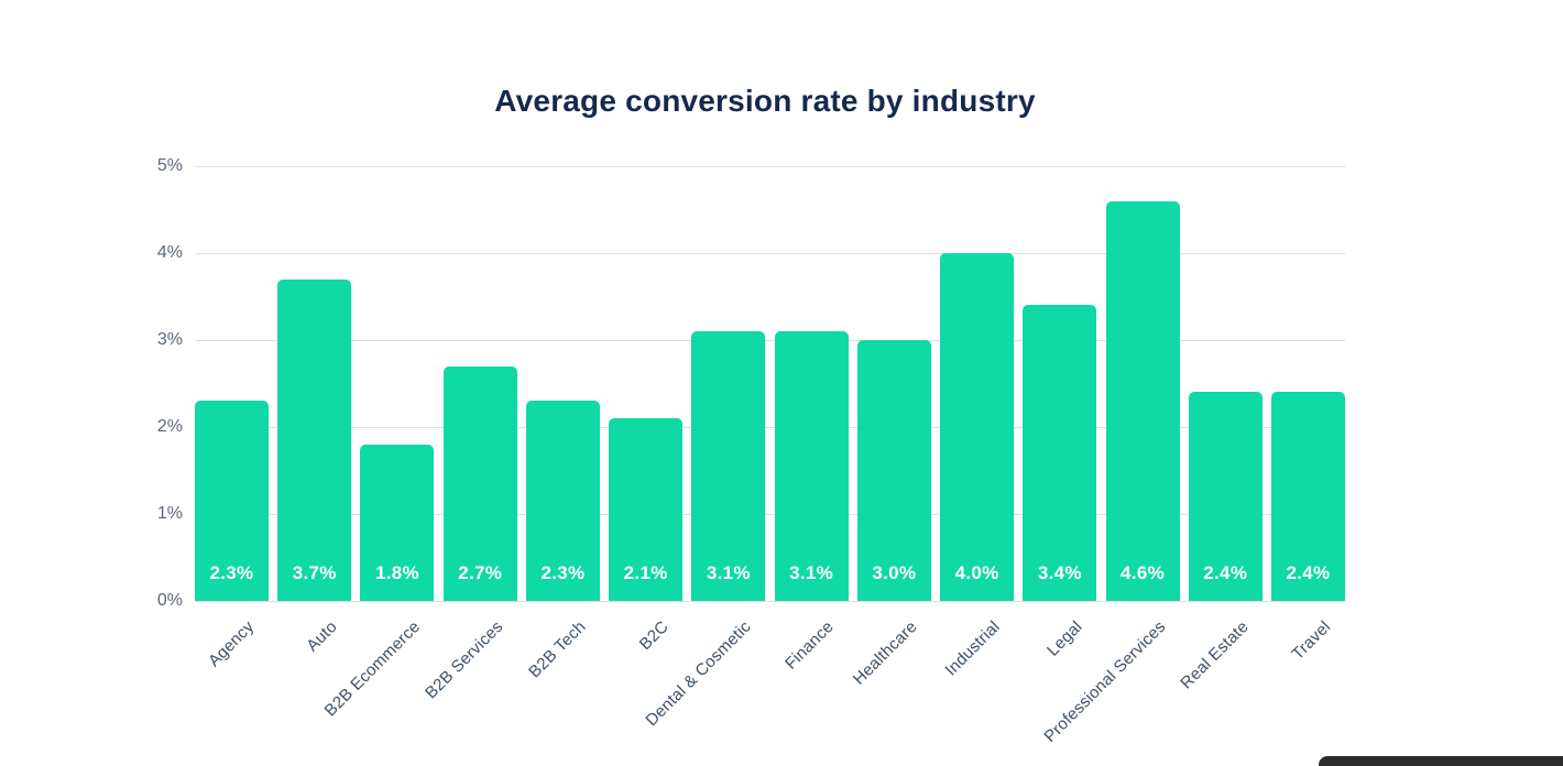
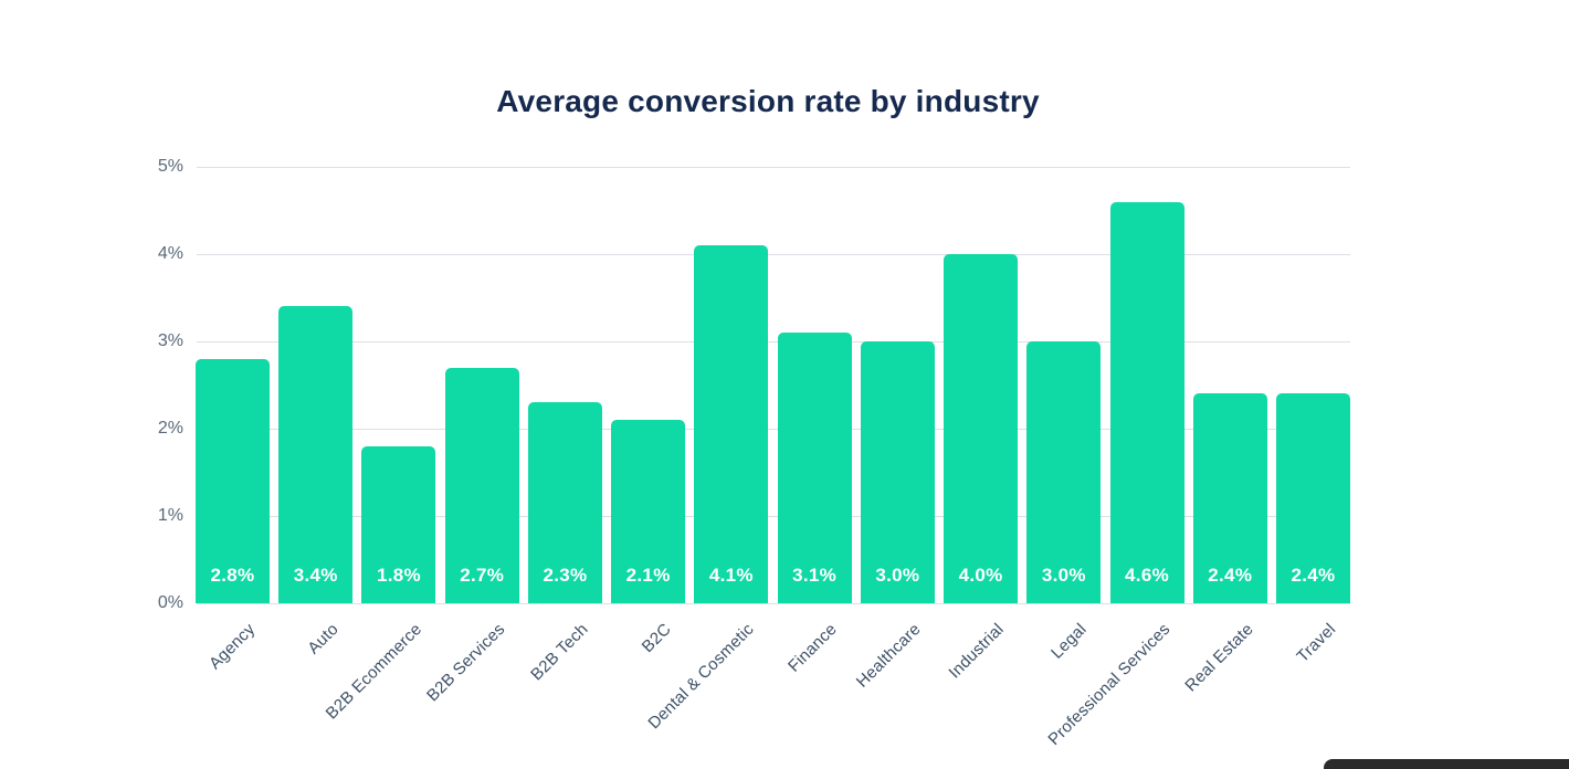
Agency: 2.3% -> 2.8%
Auto: 3.7% -> 3.4%
Dental & Cosmetic: 3.1% -> 4.1%
Legal: 3.4% -> 3.0%
